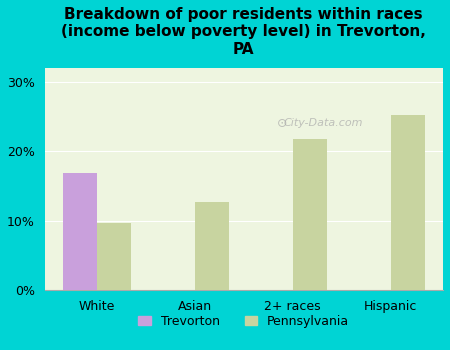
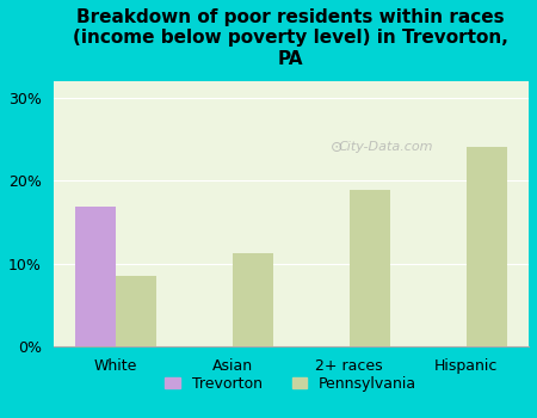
Pennsylvania/White: 9.6% -> 8.5%
Pennsylvania/Asian: 12.6% -> 11.2%
Pennsylvania/2+ races: 21.8% -> 18.8%
Pennsylvania/Hispanic: 25.2% -> 24.0%
